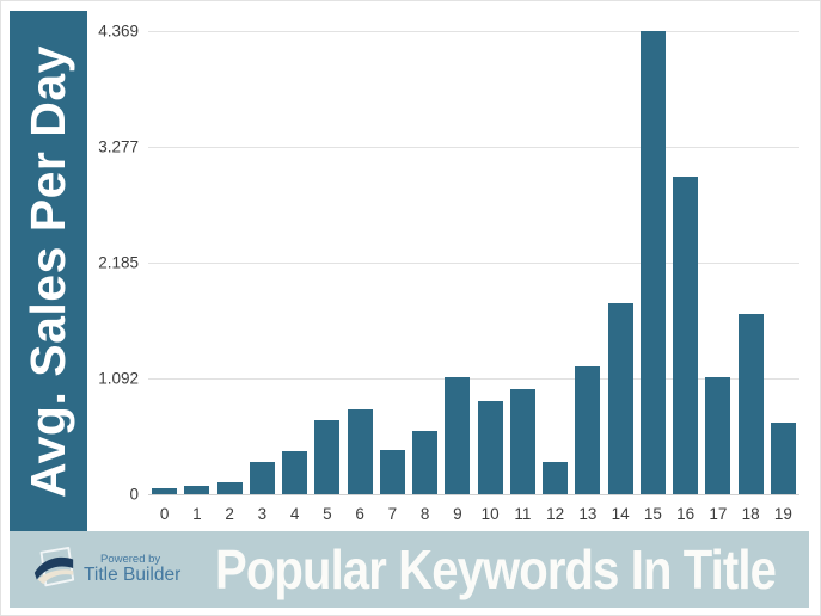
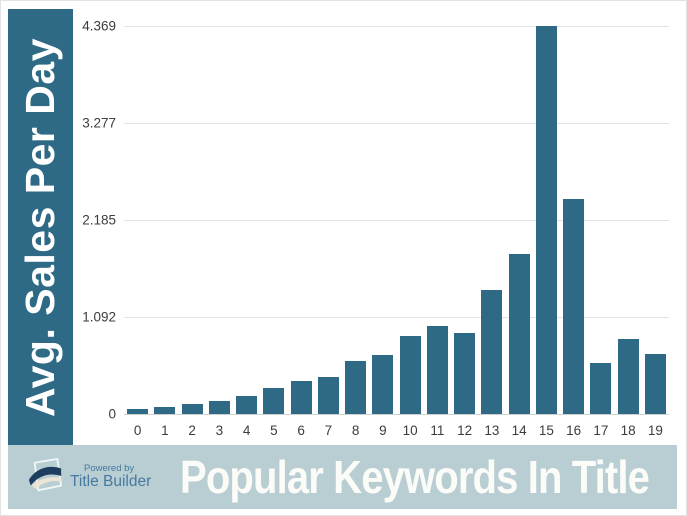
3: 0.3 -> 0.1
4: 0.4 -> 0.2
5: 0.7 -> 0.3
6: 0.8 -> 0.4
9: 1.1 -> 0.7
12: 0.3 -> 0.9
13: 1.2 -> 1.4
16: 3.0 -> 2.4
17: 1.1 -> 0.6
18: 1.7 -> 0.8
